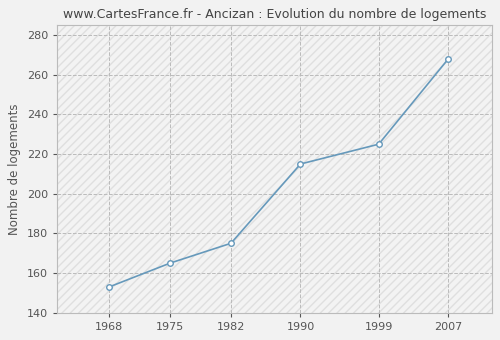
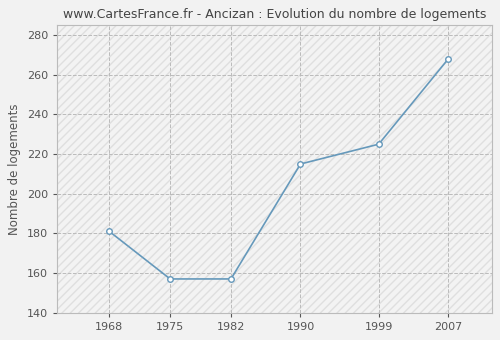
1968: 153 -> 181
1975: 165 -> 157
1982: 175 -> 157
